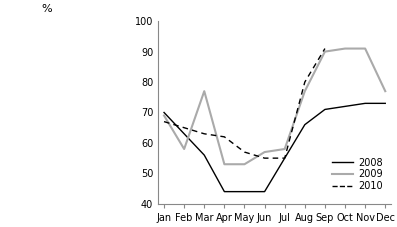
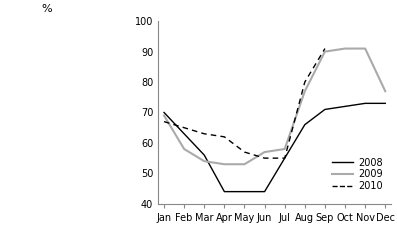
2009/Mar: 77 -> 54
